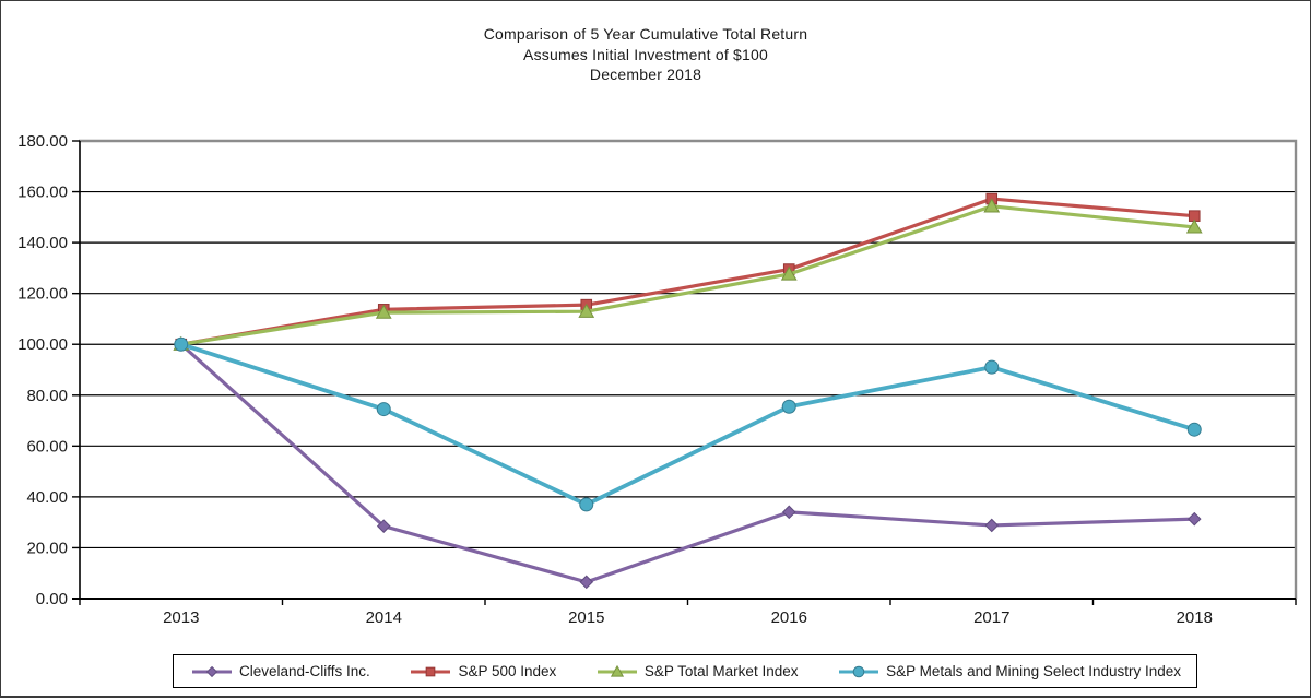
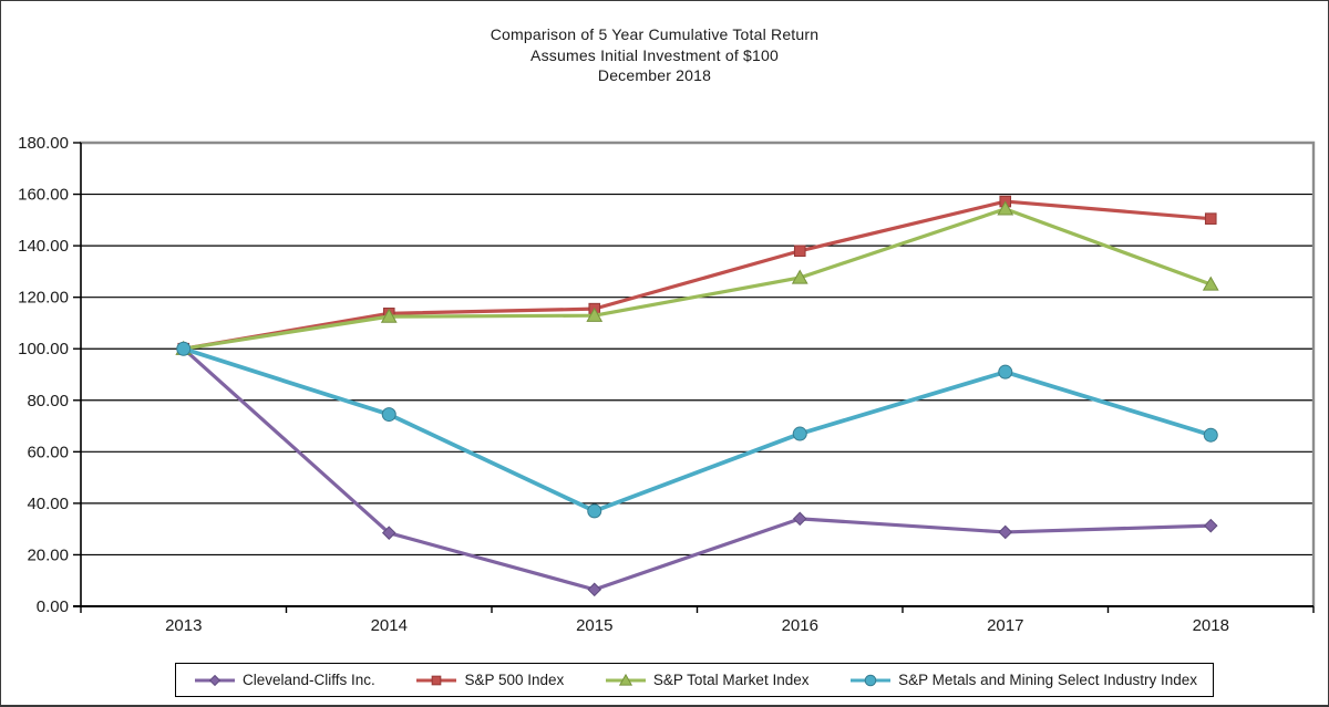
S&P 500 Index/2016: 130 -> 138
S&P Metals and Mining Select Industry Index/2016: 76 -> 67
S&P Total Market Index/2018: 146 -> 125
